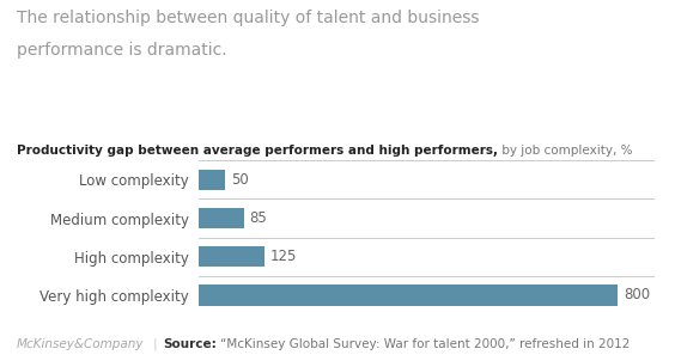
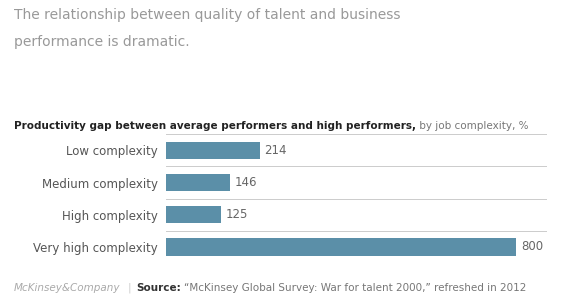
Low complexity: 50 -> 214
Medium complexity: 85 -> 146
